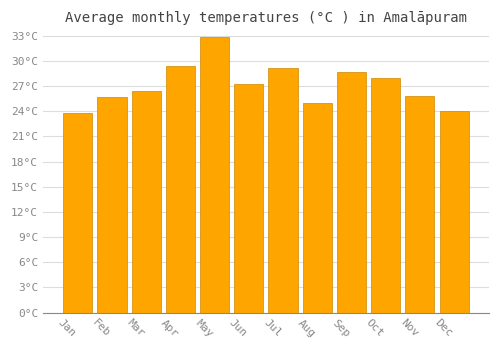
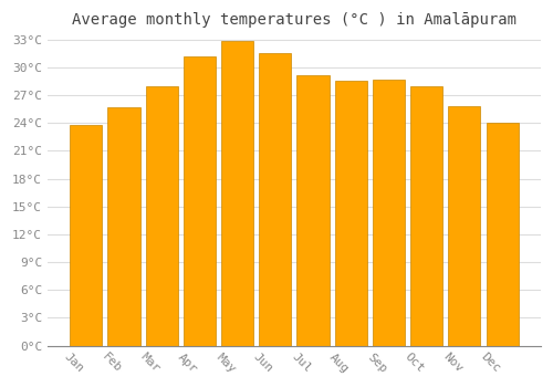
Mar: 26.4°C -> 28.0°C
Apr: 29.4°C -> 31.2°C
Jun: 27.2°C -> 31.5°C
Aug: 25.0°C -> 28.6°C
